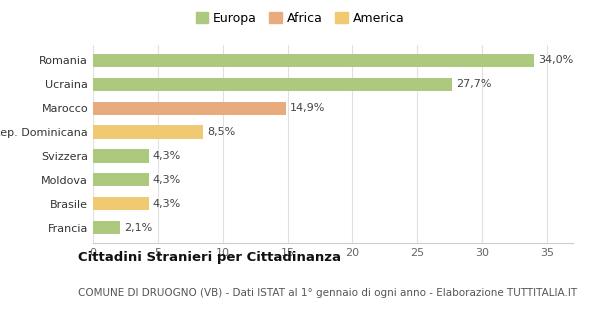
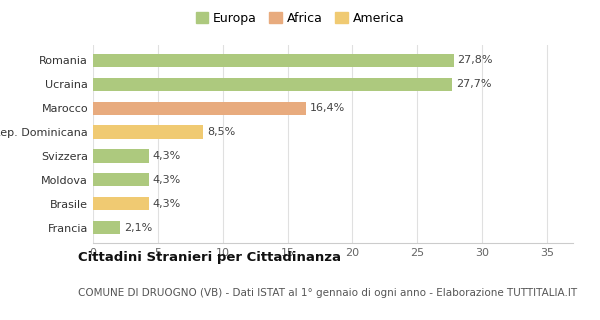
Romania: 34,0% -> 27,8%
Marocco: 14,9% -> 16,4%
